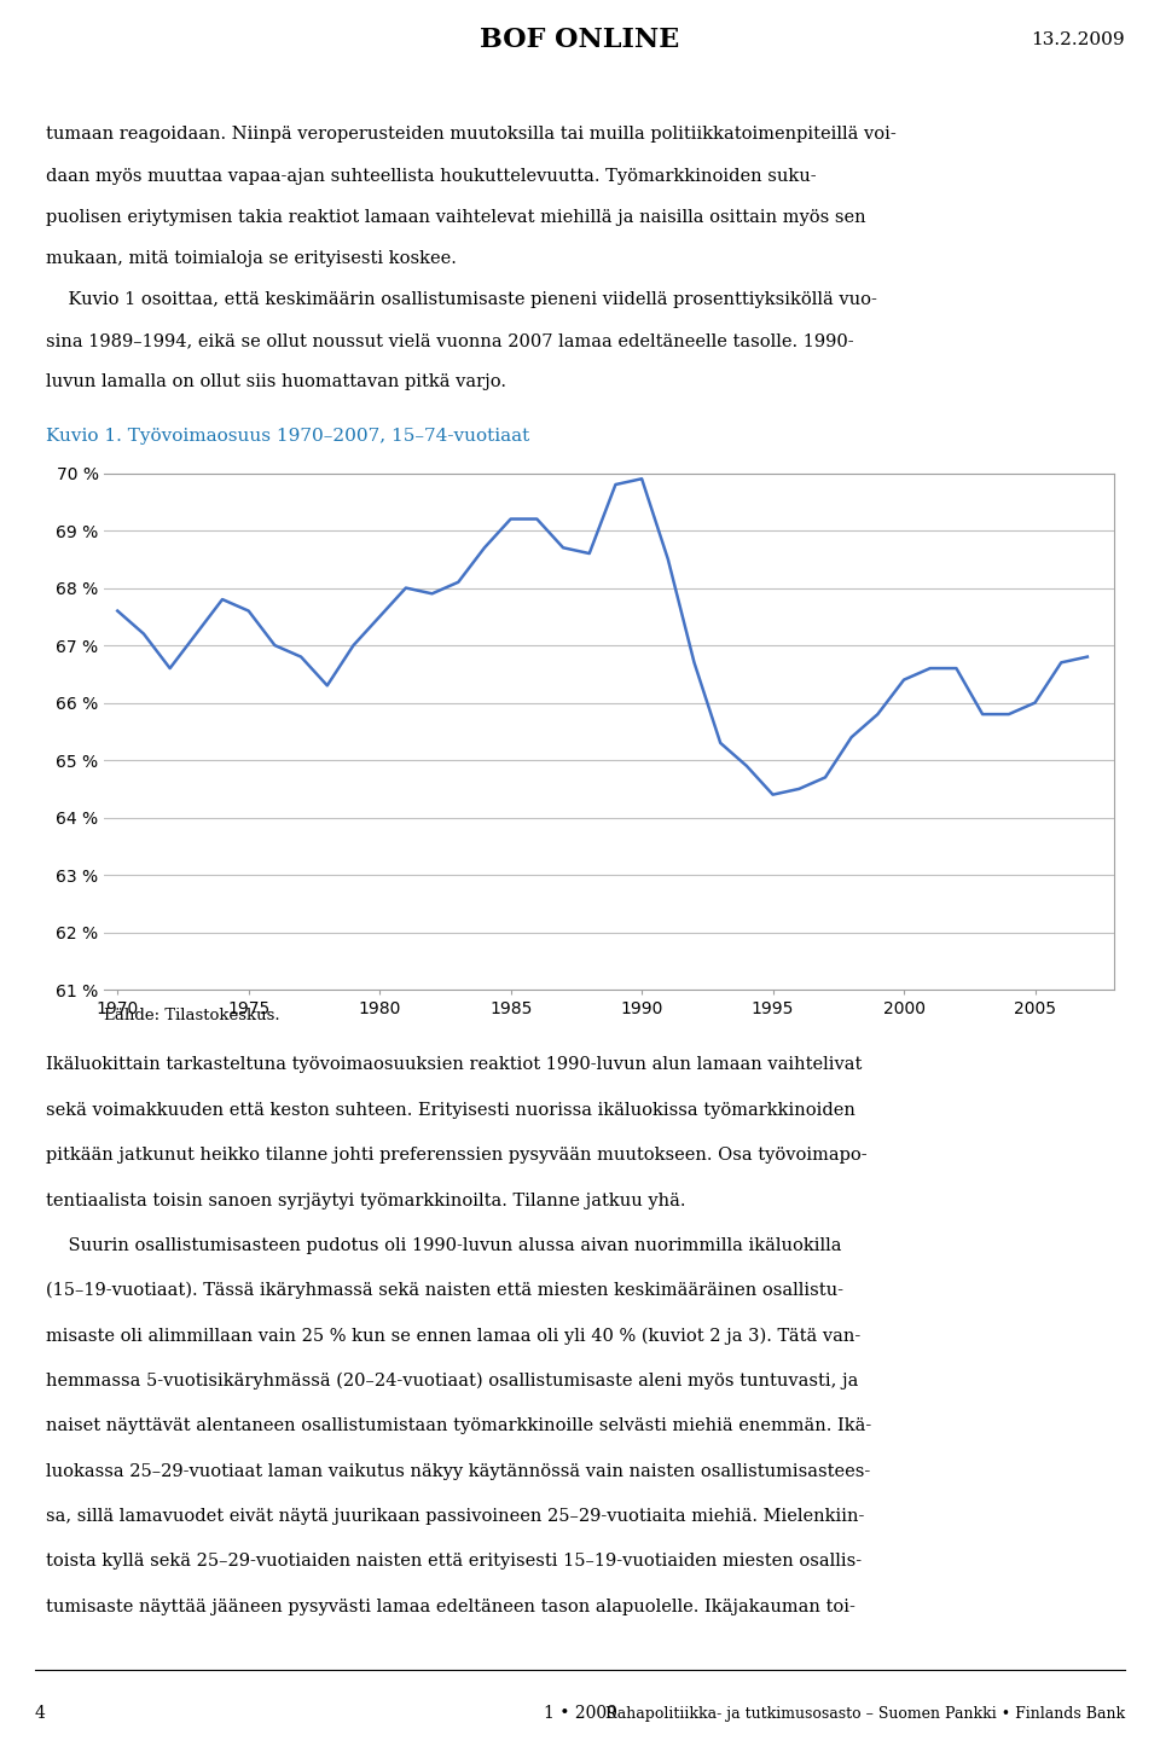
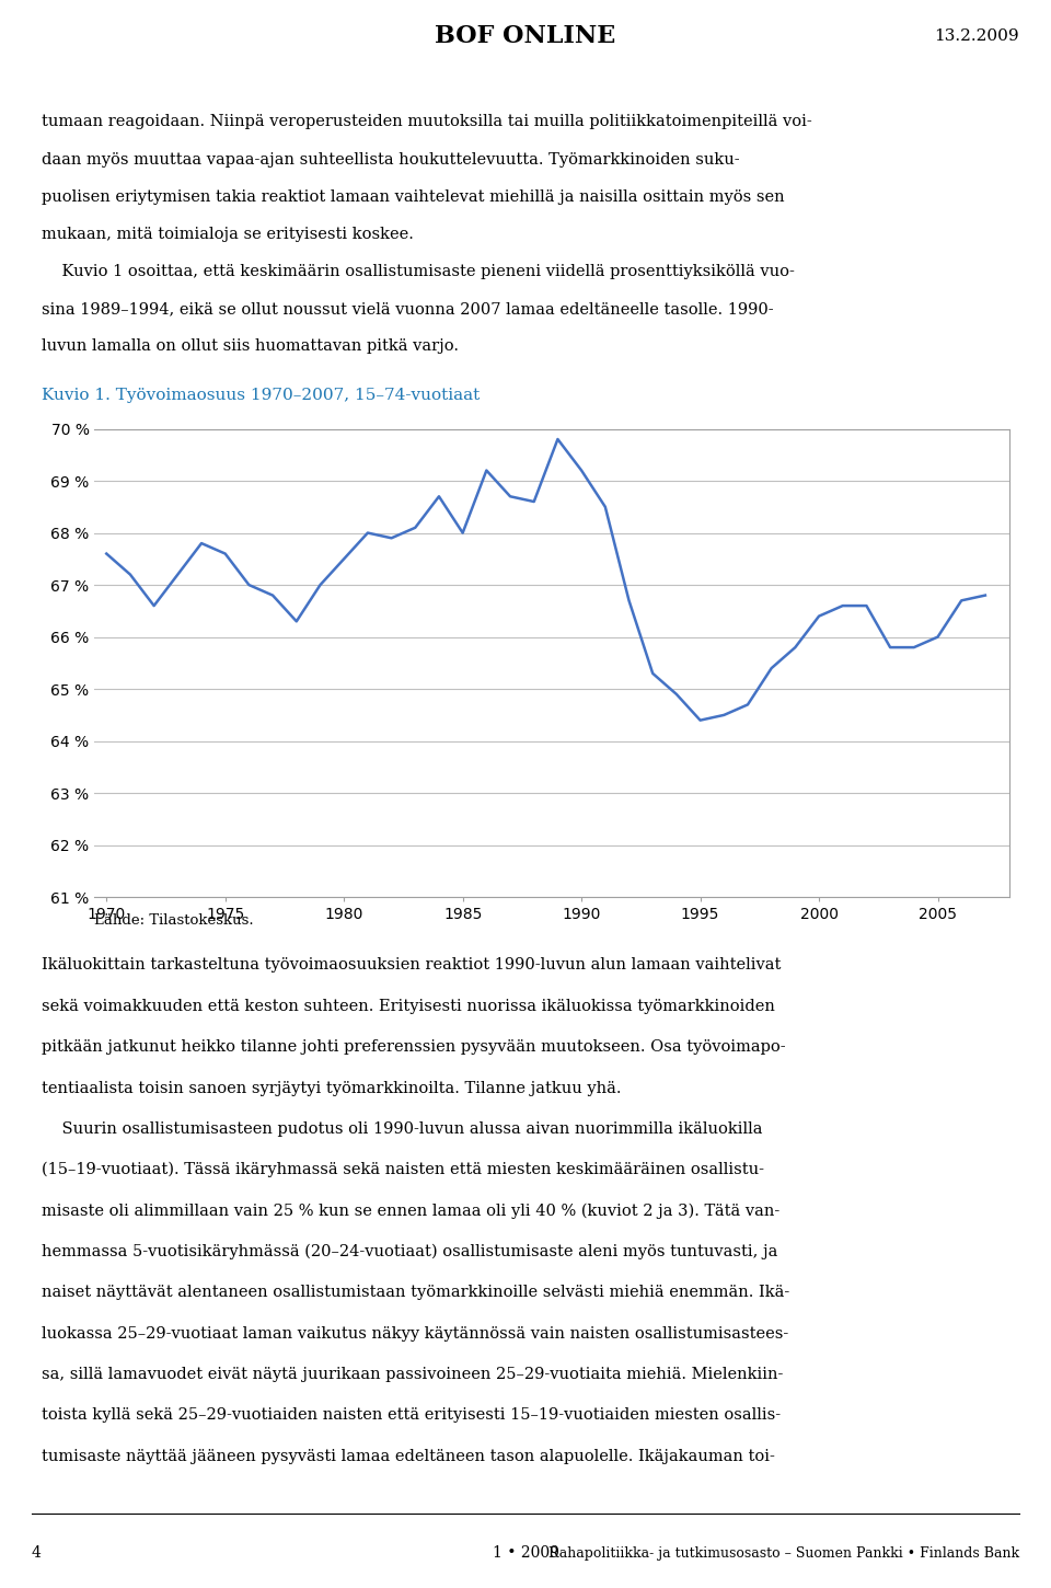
1985: 69.2 % -> 68.0 %
1990: 69.9 % -> 69.2 %
